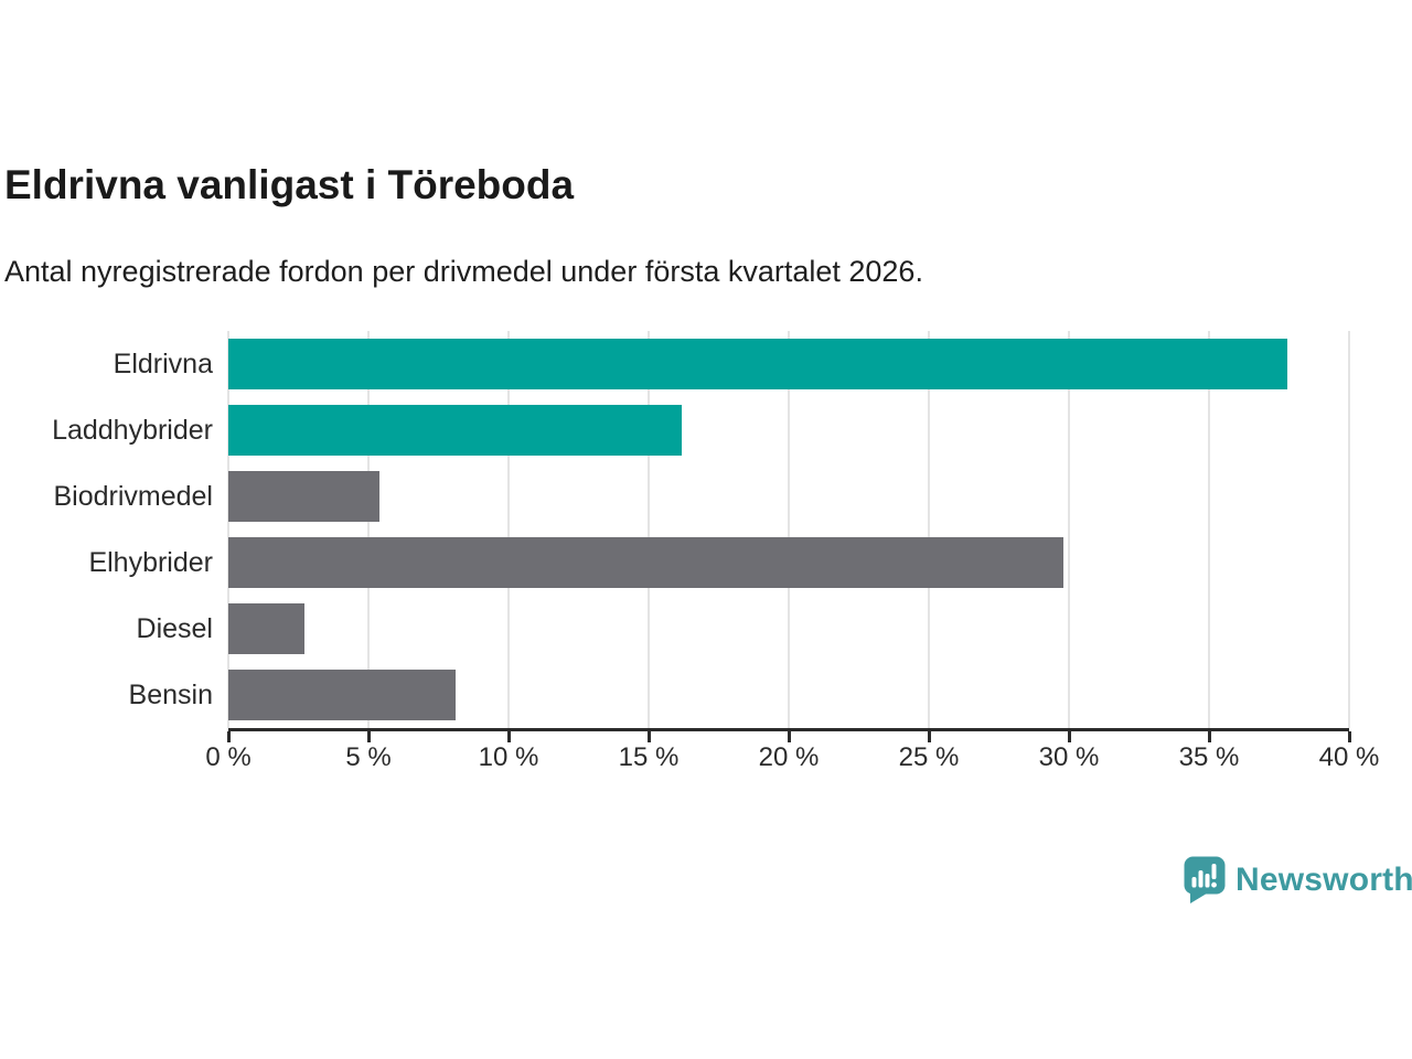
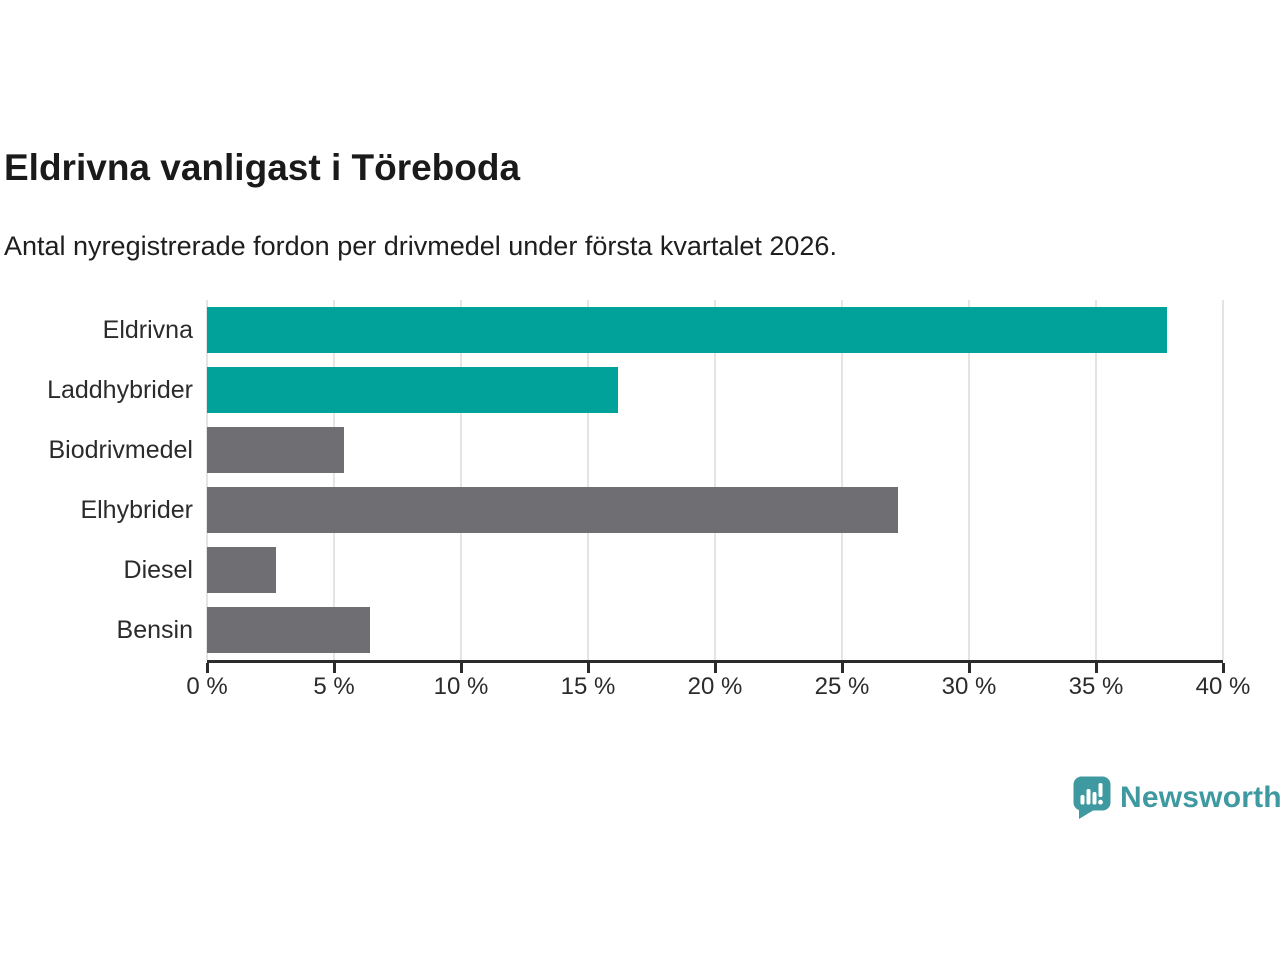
Elhybrider: 29.8% -> 27.2%
Bensin: 8.1% -> 6.4%
